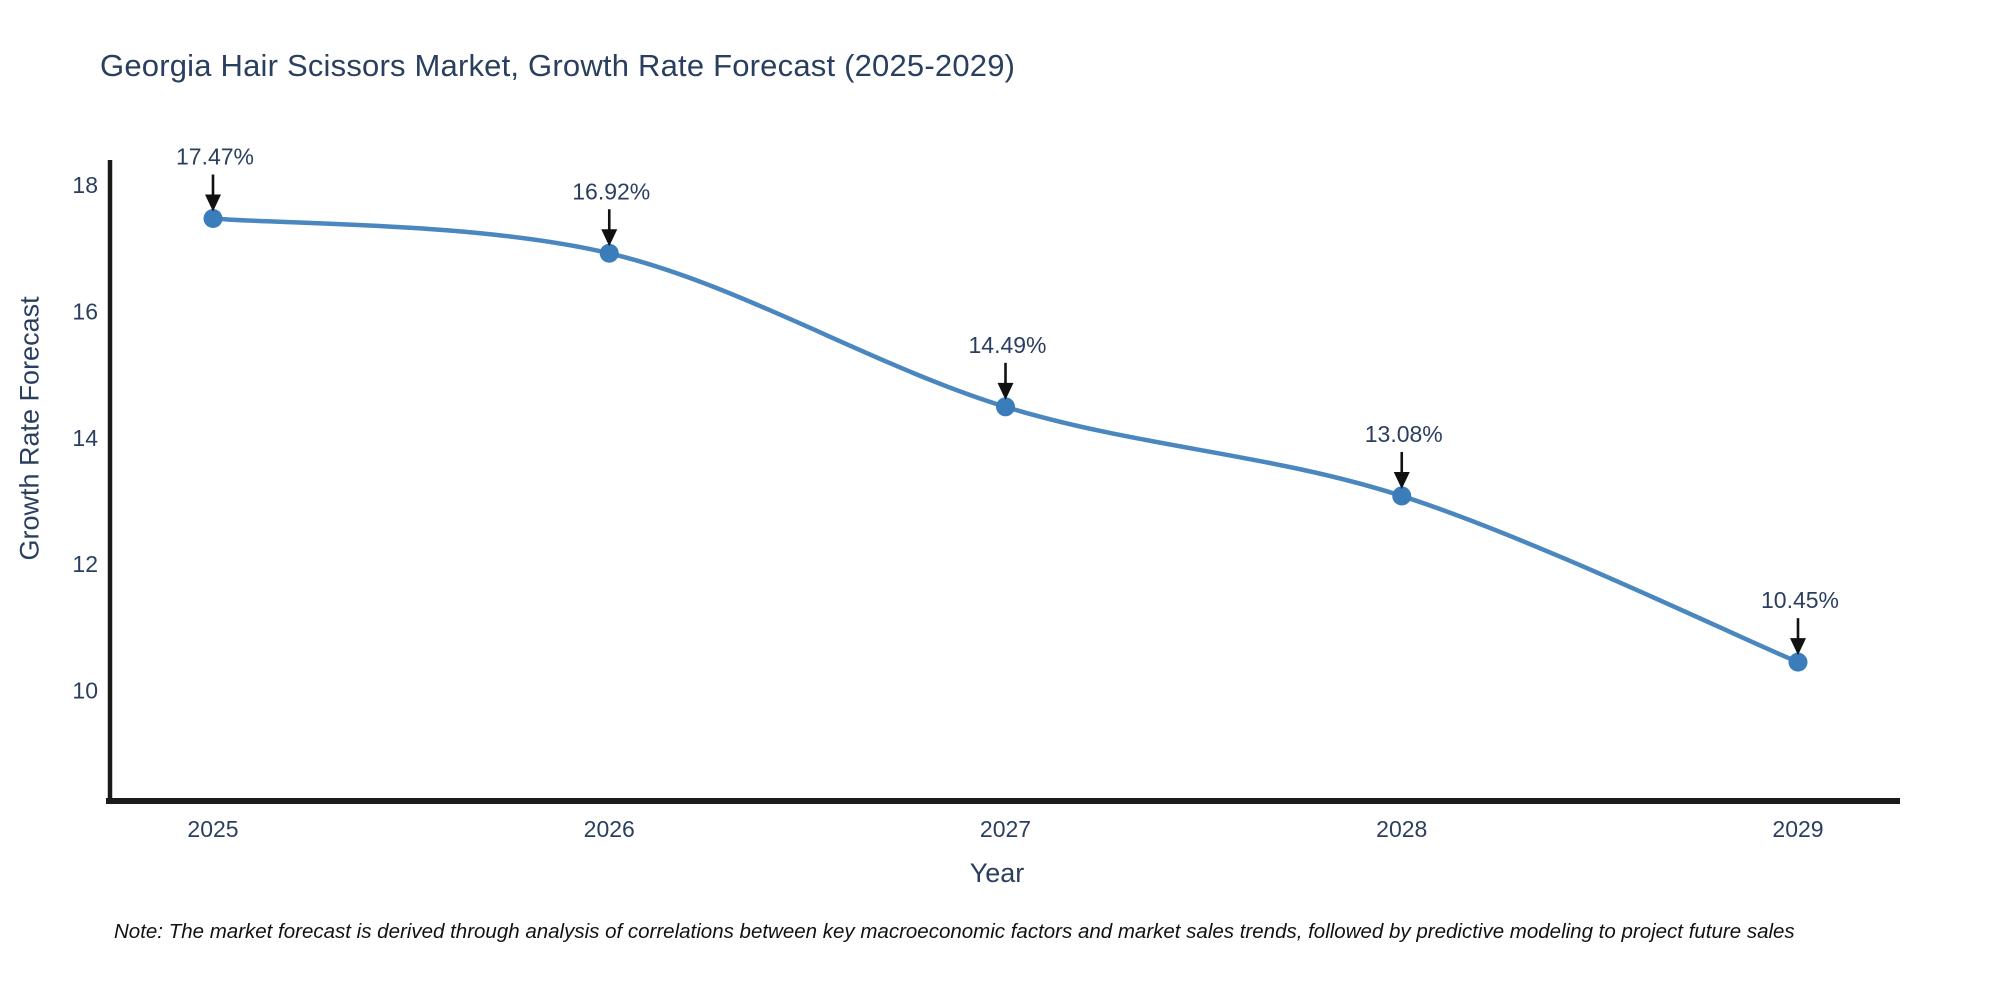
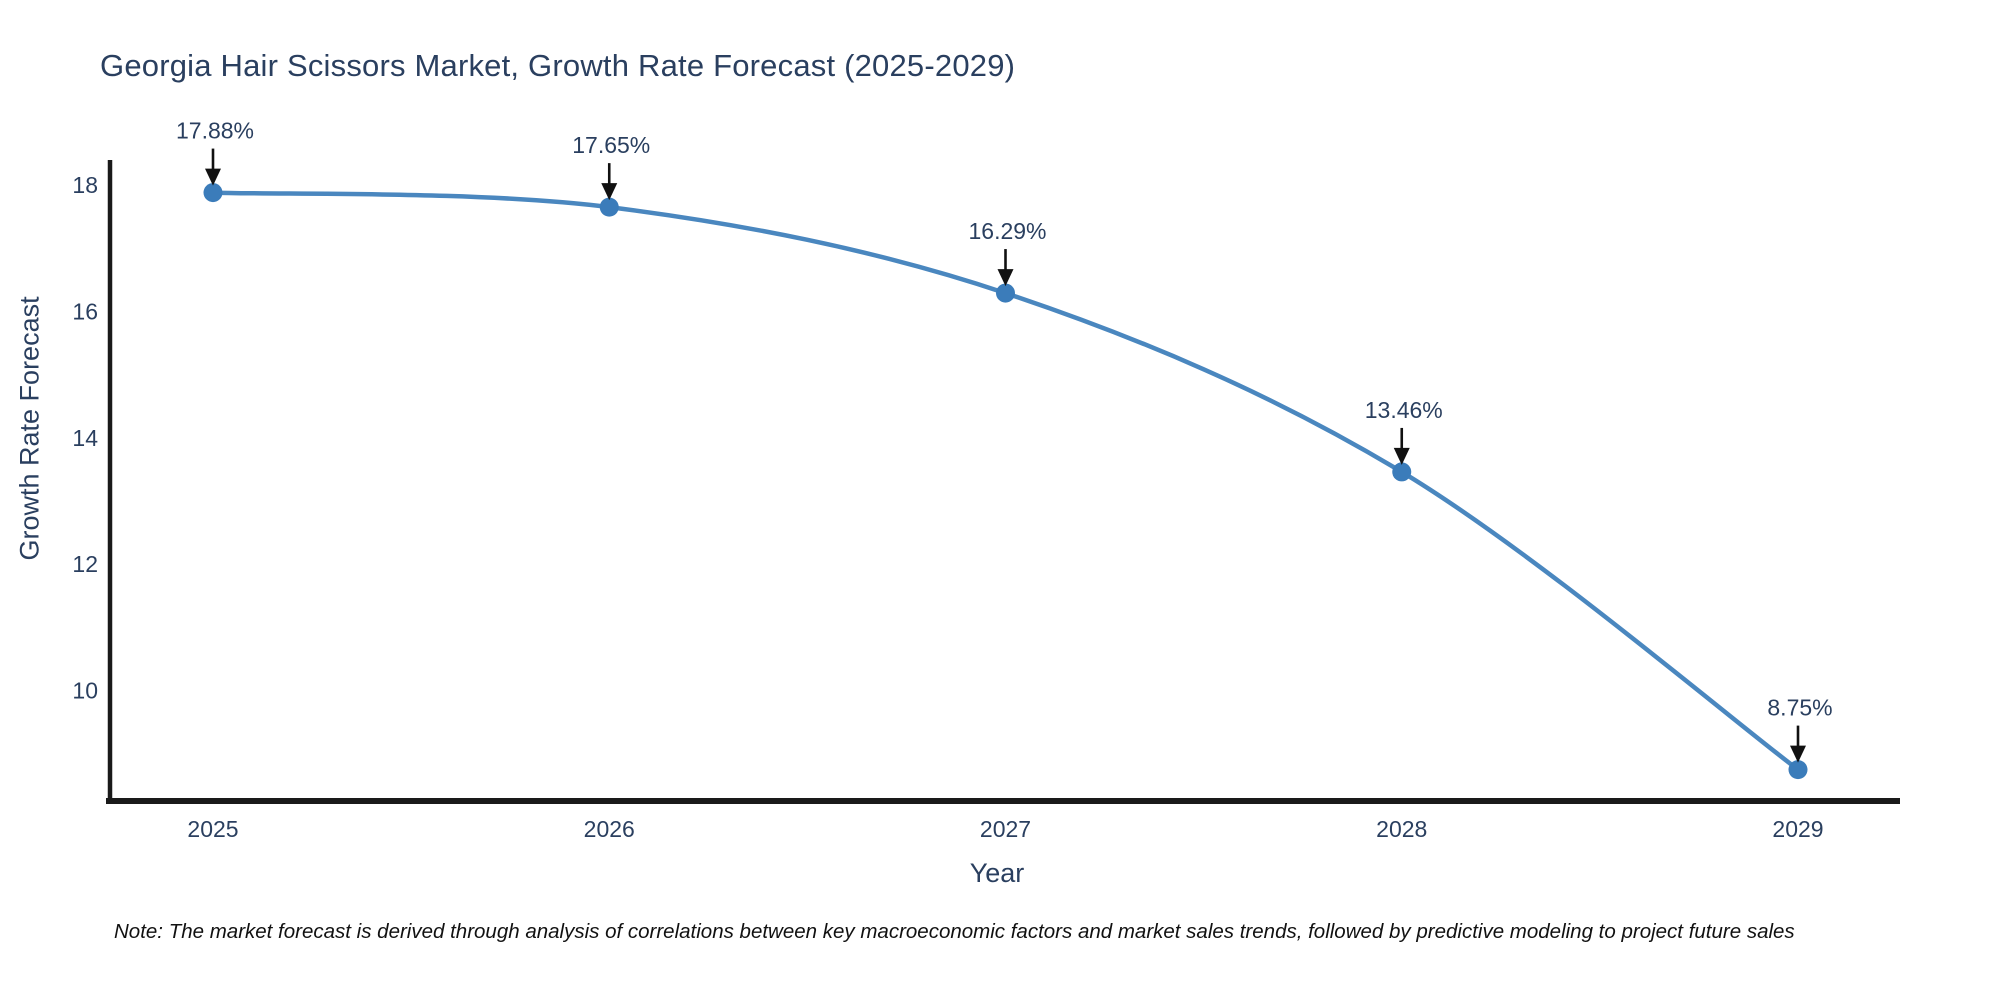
2025: 17.47% -> 17.88%
2026: 16.92% -> 17.65%
2027: 14.49% -> 16.29%
2028: 13.08% -> 13.46%
2029: 10.45% -> 8.75%
